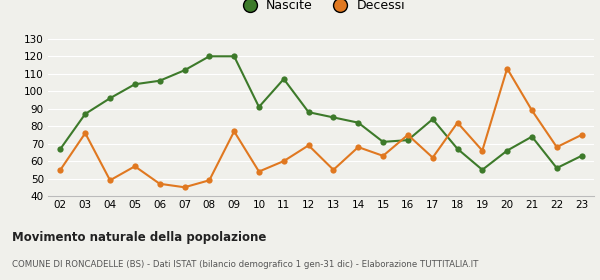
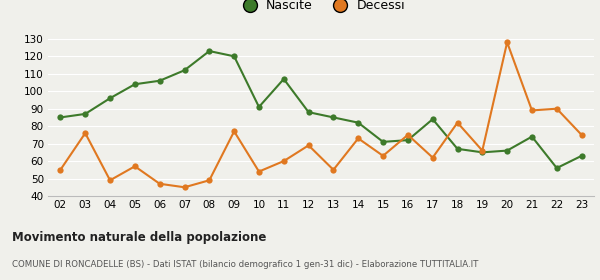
Nascite/02: 67 -> 85
Nascite/08: 120 -> 123
Decessi/14: 68 -> 73
Nascite/19: 55 -> 65
Decessi/20: 113 -> 128
Decessi/22: 68 -> 90
